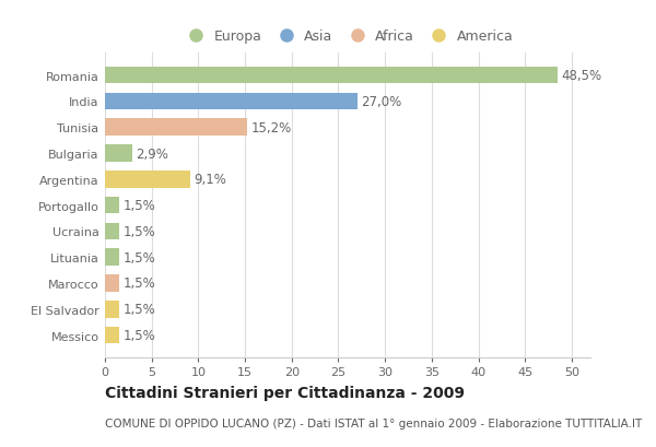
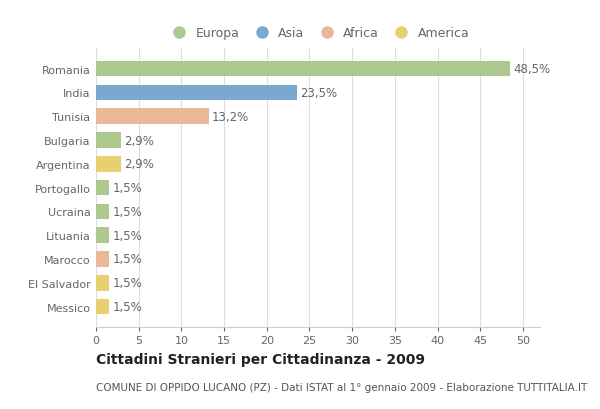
India: 27,0% -> 23,5%
Tunisia: 15,2% -> 13,2%
Argentina: 9,1% -> 2,9%
